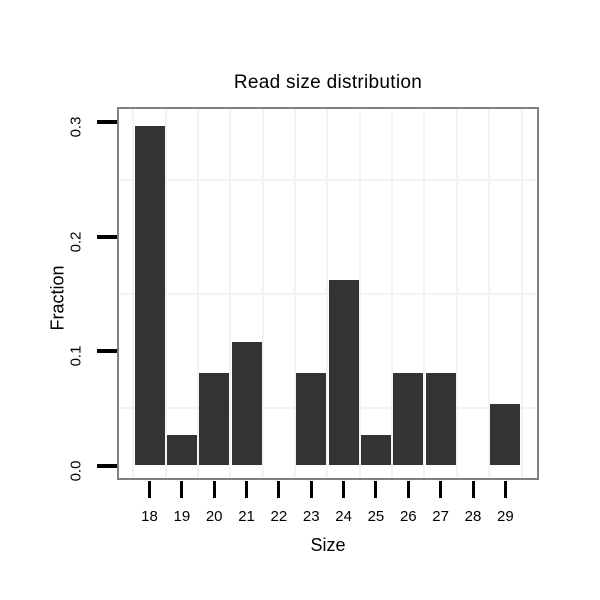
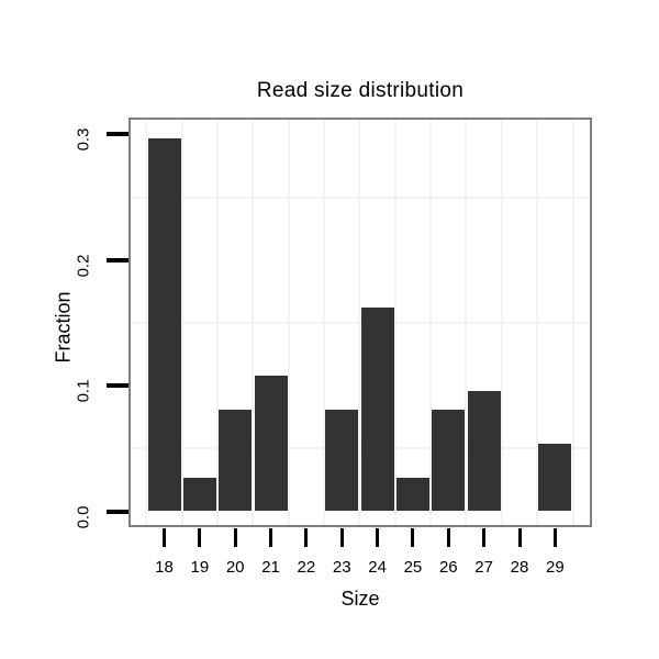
27: 0.081 -> 0.096
